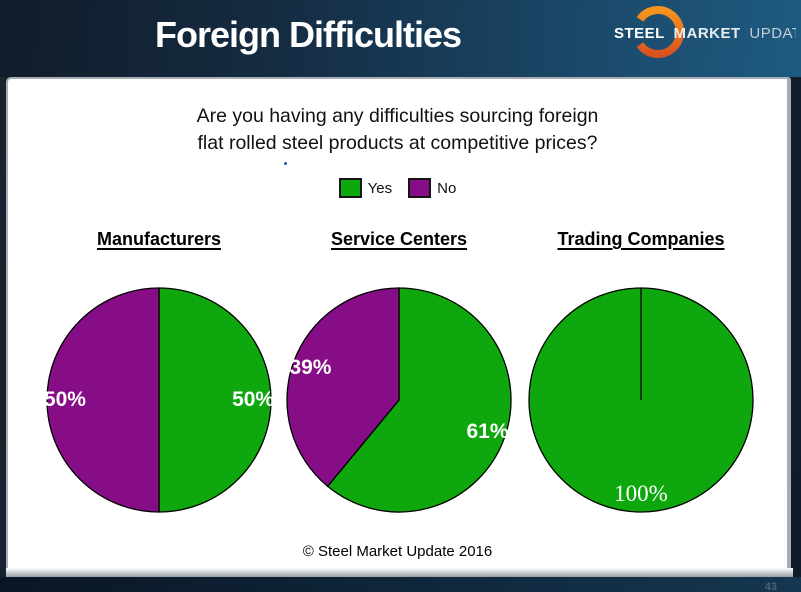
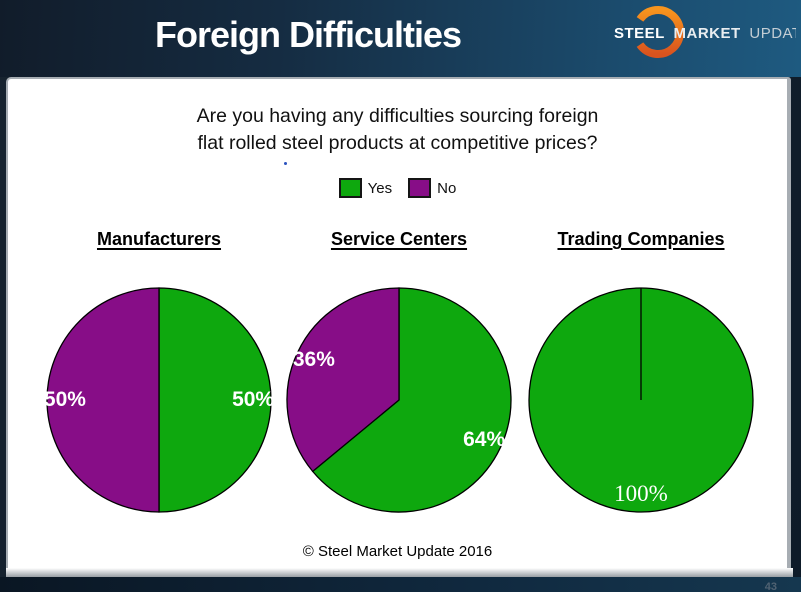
Service Centers/Yes: 61% -> 64%
Service Centers/No: 39% -> 36%
